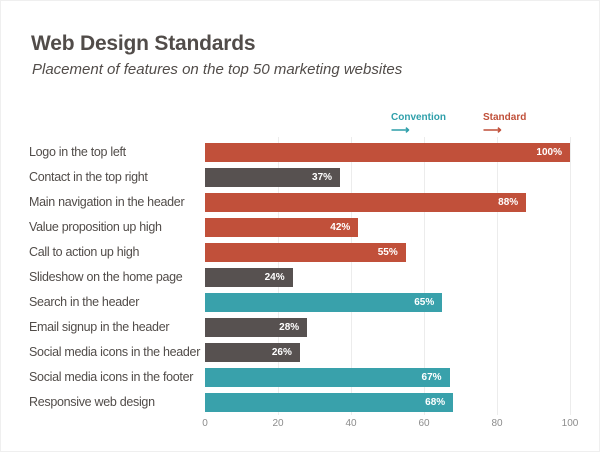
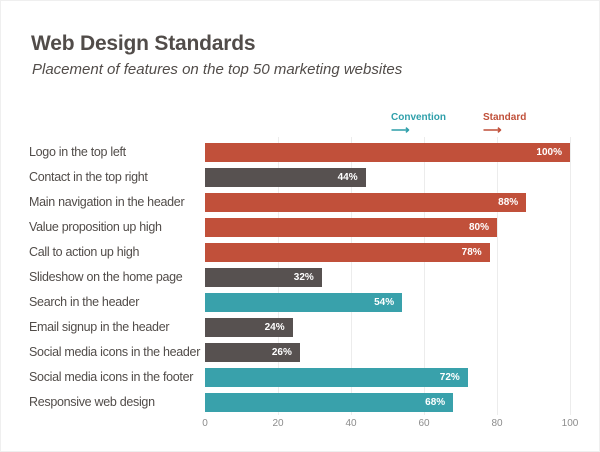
Contact in the top right: 37% -> 44%
Value proposition up high: 42% -> 80%
Call to action up high: 55% -> 78%
Slideshow on the home page: 24% -> 32%
Search in the header: 65% -> 54%
Email signup in the header: 28% -> 24%
Social media icons in the footer: 67% -> 72%
